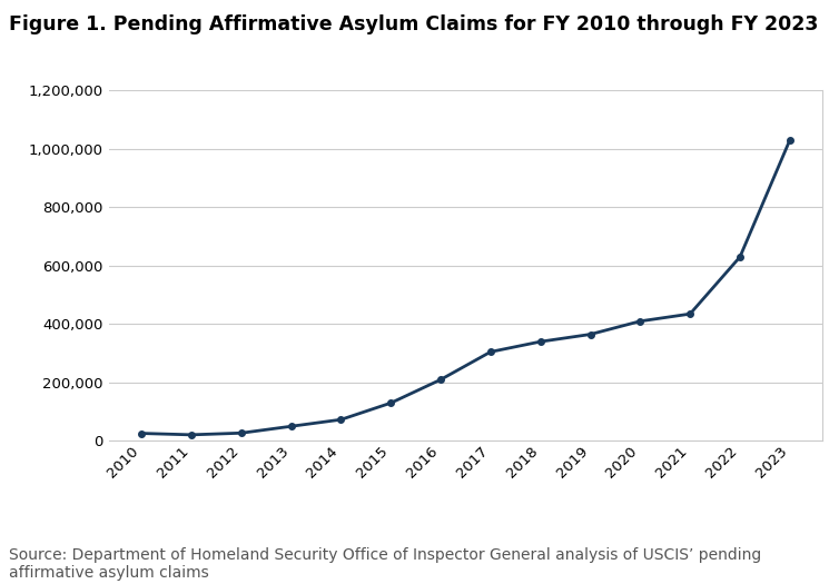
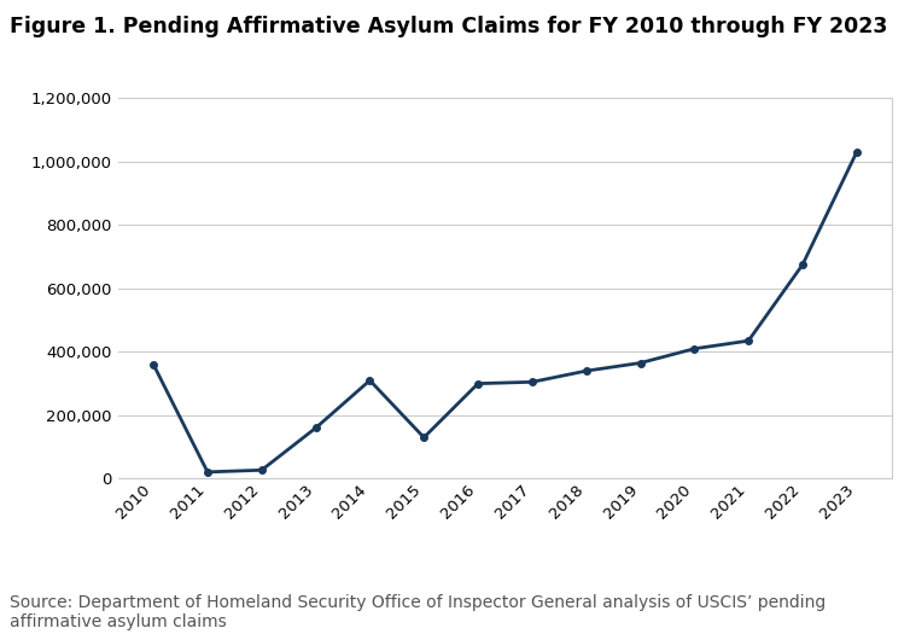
2010: 26,000 -> 360,000
2013: 50,000 -> 160,000
2014: 73,000 -> 310,000
2016: 210,000 -> 300,000
2022: 630,000 -> 675,000
